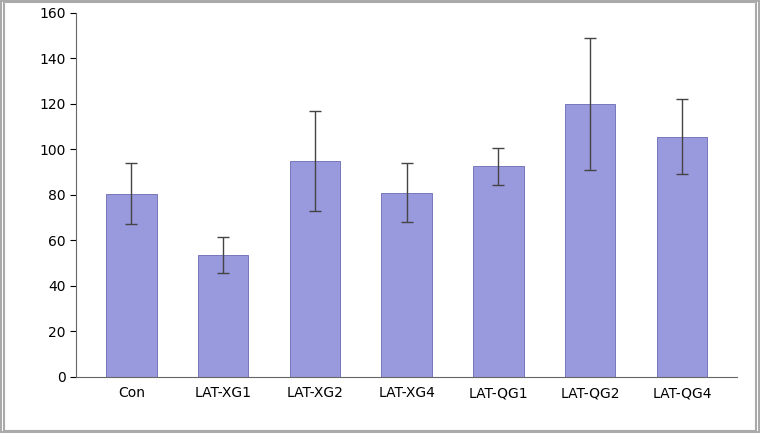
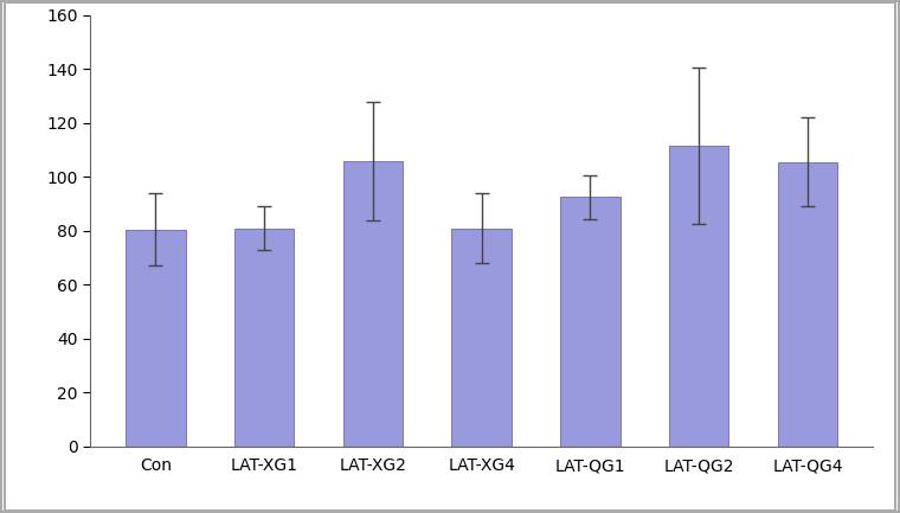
LAT-XG1: 53.5 -> 81.0
LAT-XG2: 95.0 -> 106.0
LAT-QG2: 120.0 -> 111.5
